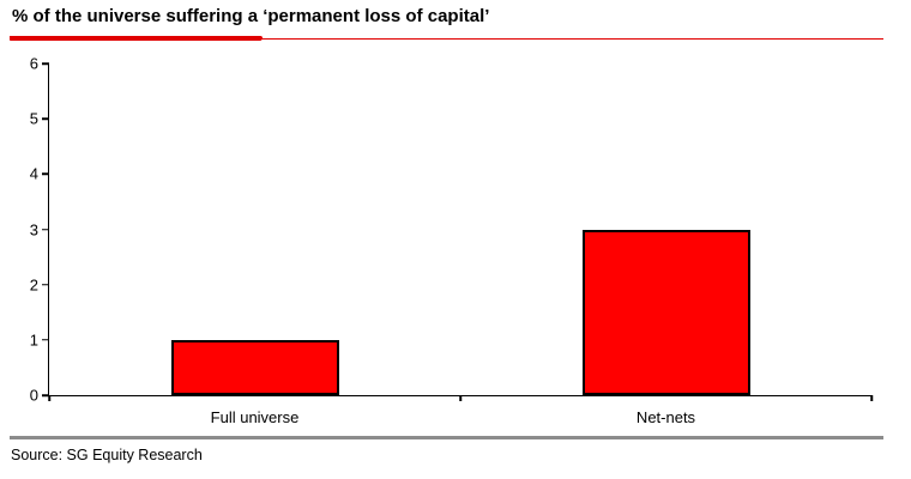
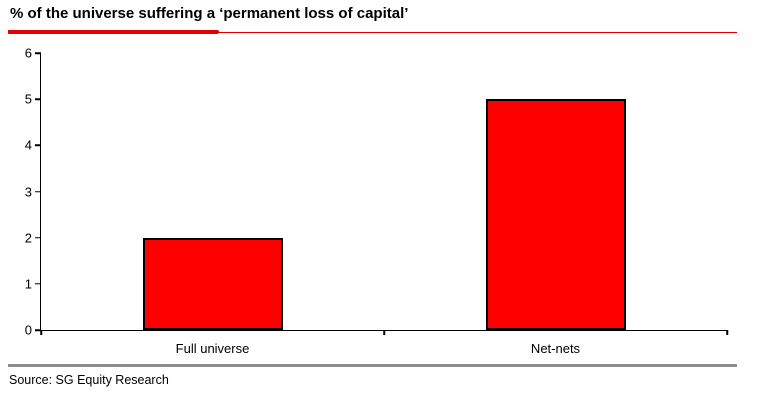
Full universe: 1 -> 2
Net-nets: 3 -> 5
